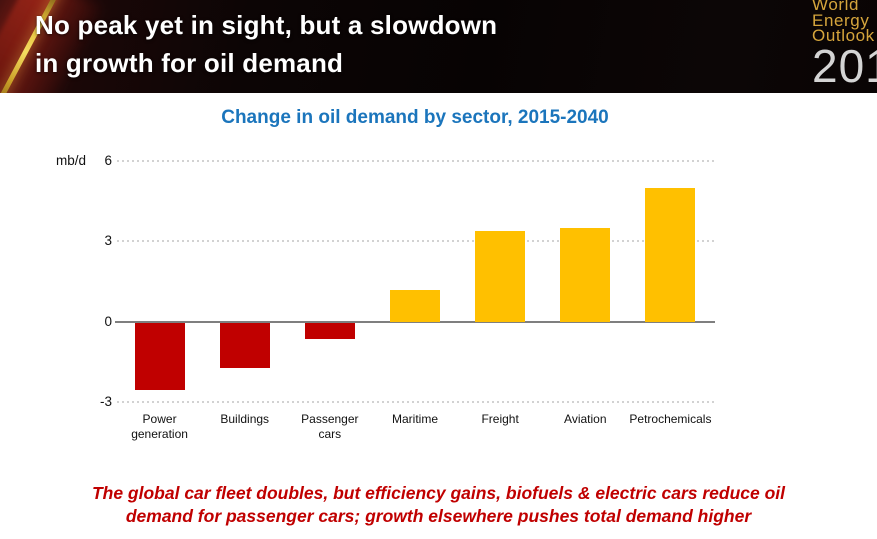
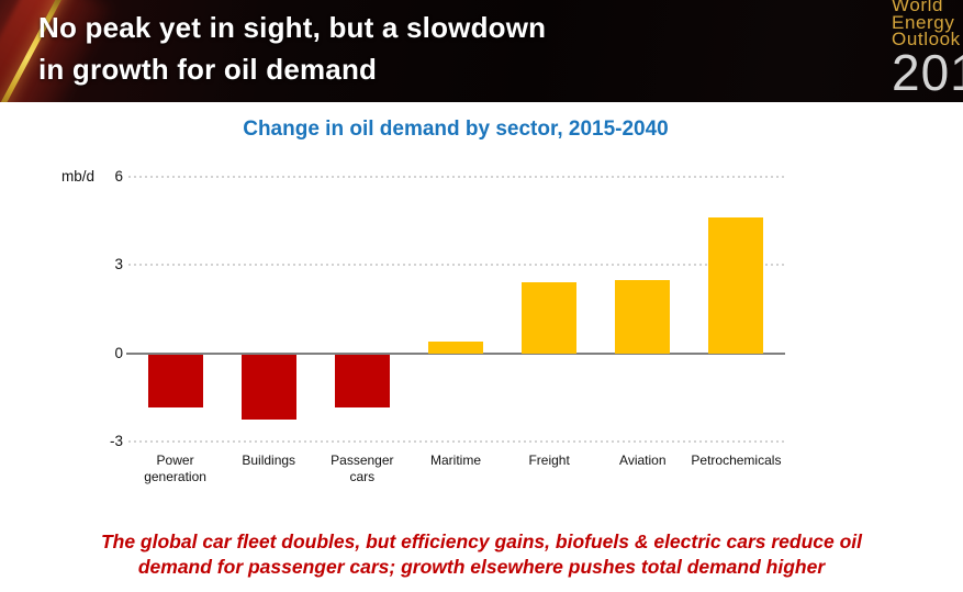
Power generation: -2.5 -> -1.8
Buildings: -1.7 -> -2.2
Passenger cars: -0.6 -> -1.8
Maritime: 1.2 -> 0.4
Freight: 3.4 -> 2.4
Aviation: 3.5 -> 2.5
Petrochemicals: 5.0 -> 4.6
